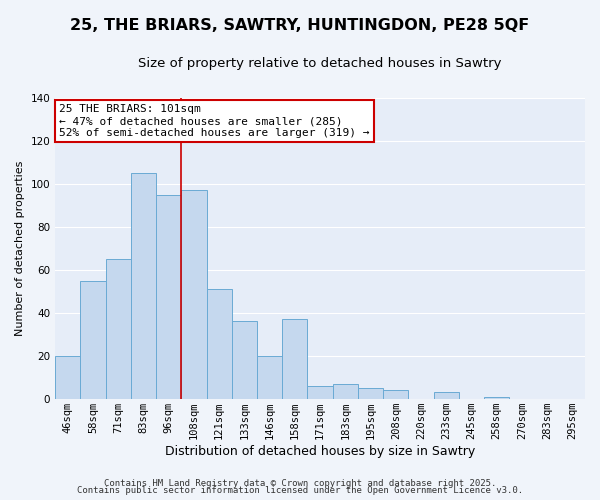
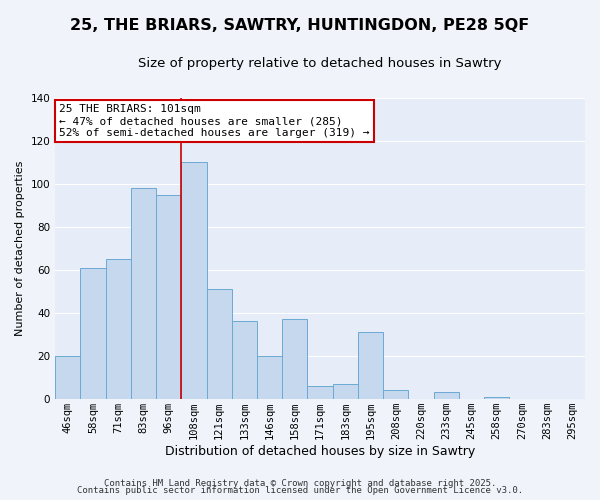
58sqm: 55 -> 61
83sqm: 105 -> 98
108sqm: 97 -> 110
195sqm: 5 -> 31
